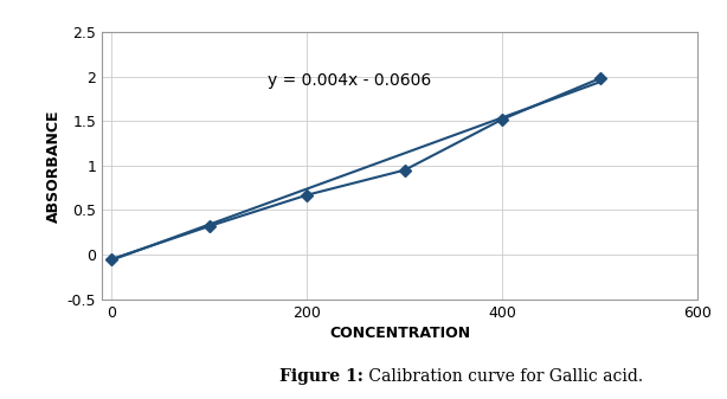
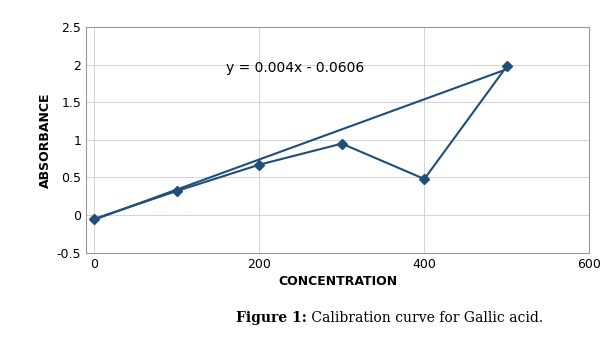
400: 1.52 -> 0.48
